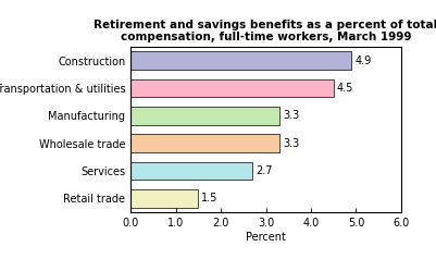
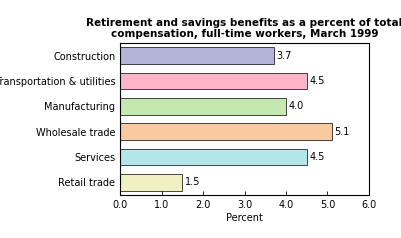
Construction: 4.9 -> 3.7
Manufacturing: 3.3 -> 4.0
Wholesale trade: 3.3 -> 5.1
Services: 2.7 -> 4.5
